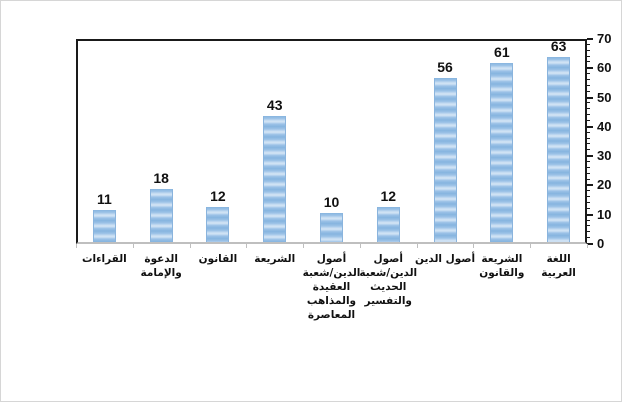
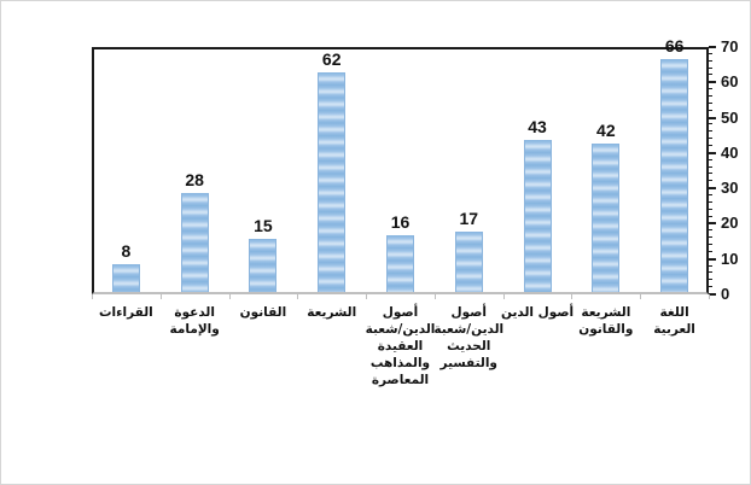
القراءات: 11 -> 8
الدعوة والإمامة: 18 -> 28
القانون: 12 -> 15
الشريعة: 43 -> 62
أصول الدين/شعبة العقيدة والمذاهب المعاصرة: 10 -> 16
أصول الدين/شعبة الحديث والتفسير: 12 -> 17
أصول الدين: 56 -> 43
الشريعة والقانون: 61 -> 42
اللغة العربية: 63 -> 66
